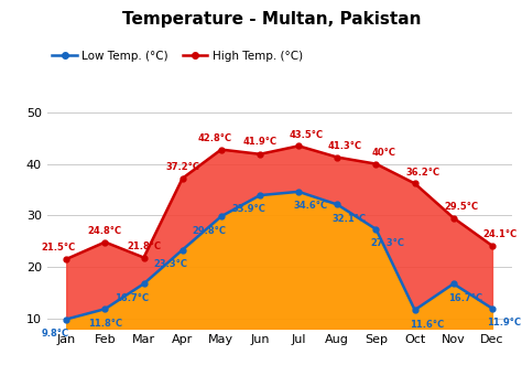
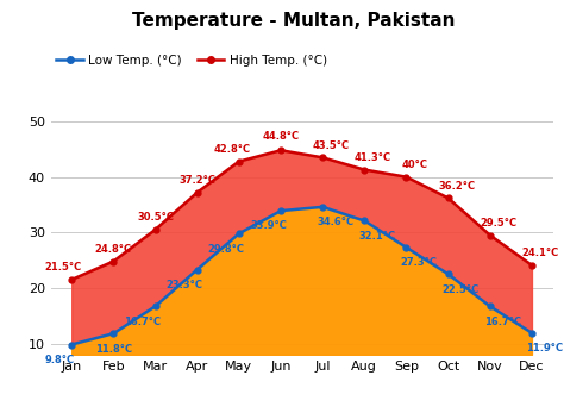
High Temp. (°C)/Mar: 21.8°C -> 30.5°C
High Temp. (°C)/Jun: 41.9°C -> 44.8°C
Low Temp. (°C)/Oct: 11.6°C -> 22.5°C
